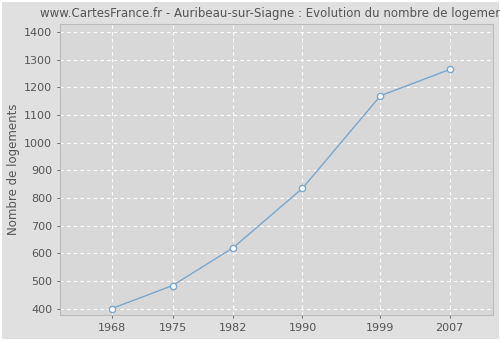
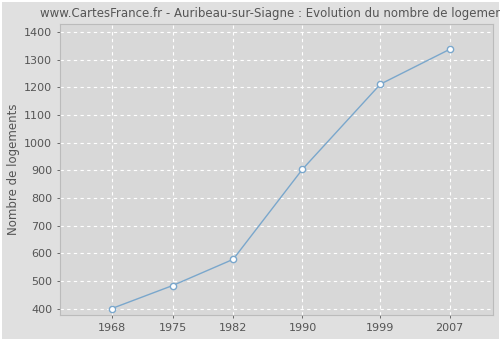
1982: 620 -> 578
1990: 835 -> 904
1999: 1170 -> 1212
2007: 1265 -> 1338
